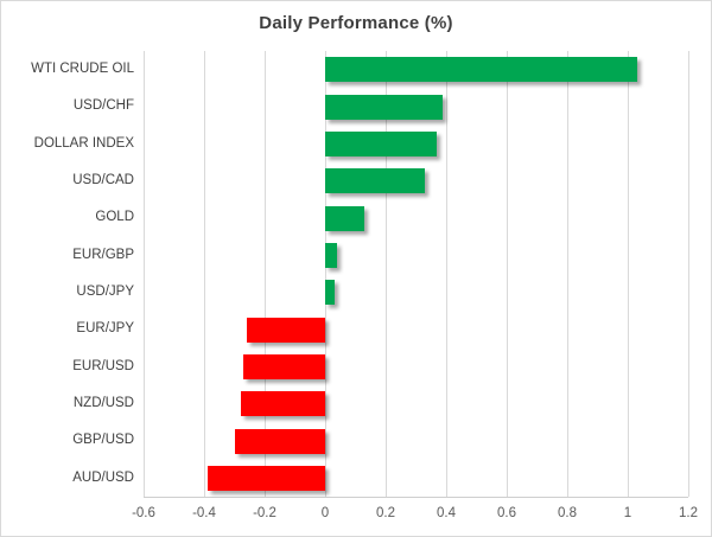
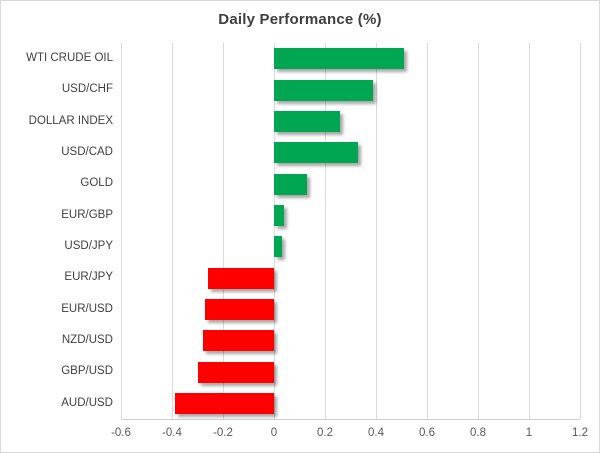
WTI CRUDE OIL: 1.03 -> 0.51
DOLLAR INDEX: 0.37 -> 0.26
